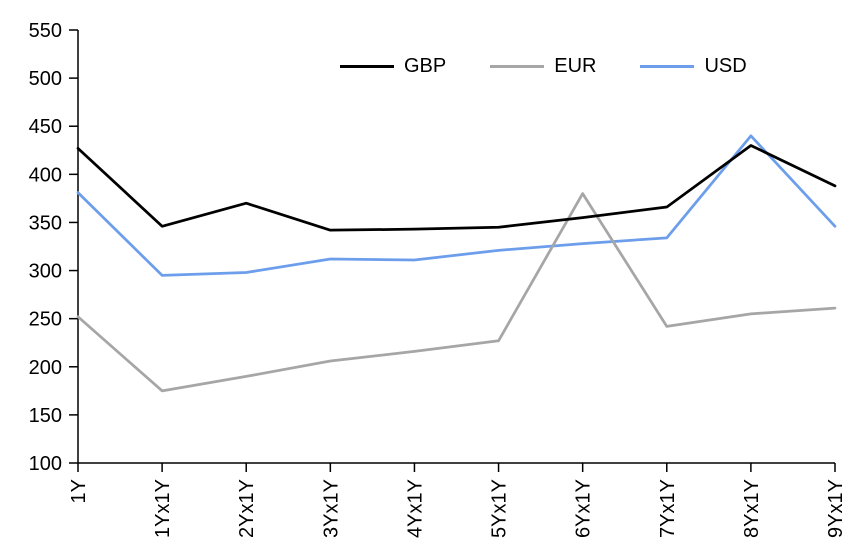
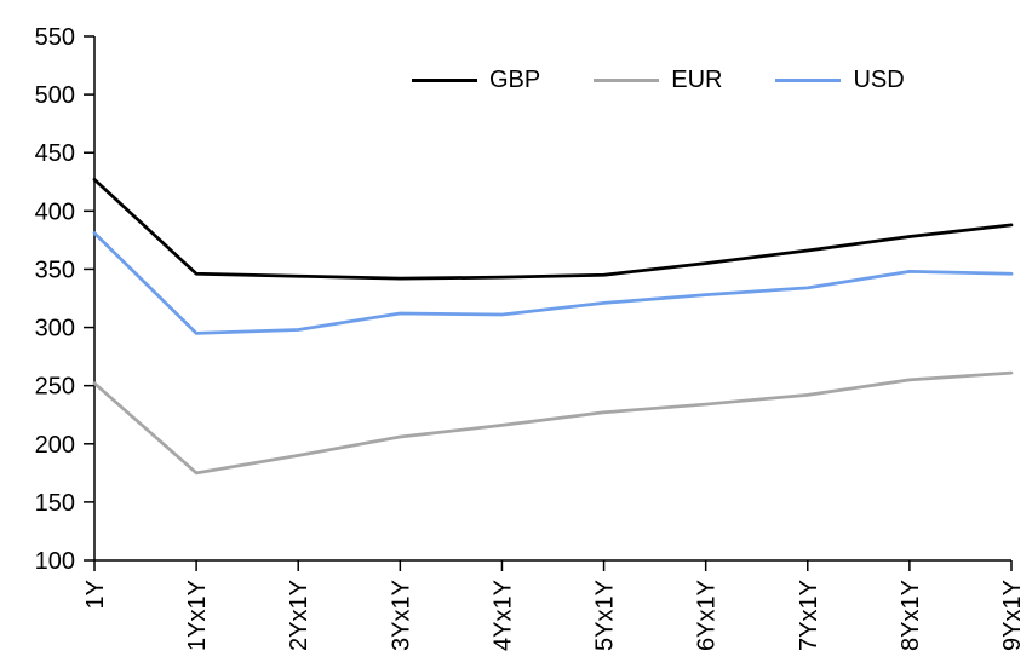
GBP/2Yx1Y: 370 -> 340
EUR/6Yx1Y: 380 -> 230
GBP/8Yx1Y: 430 -> 380
USD/8Yx1Y: 440 -> 350
